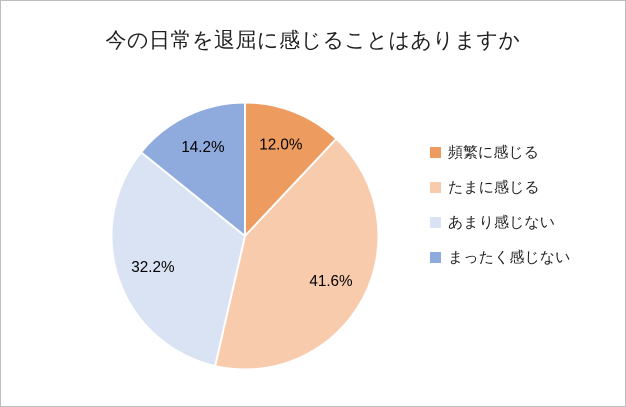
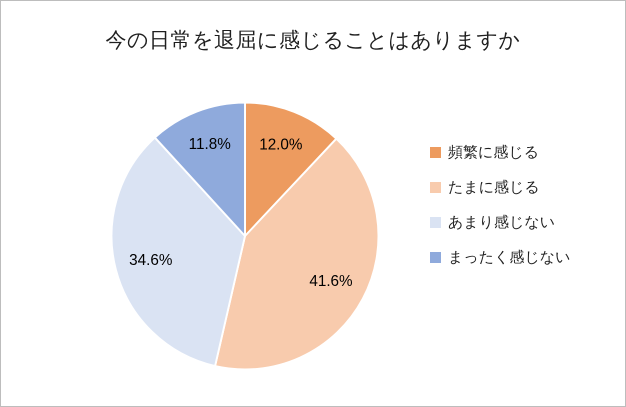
あまり感じない: 32.2% -> 34.6%
まったく感じない: 14.2% -> 11.8%
